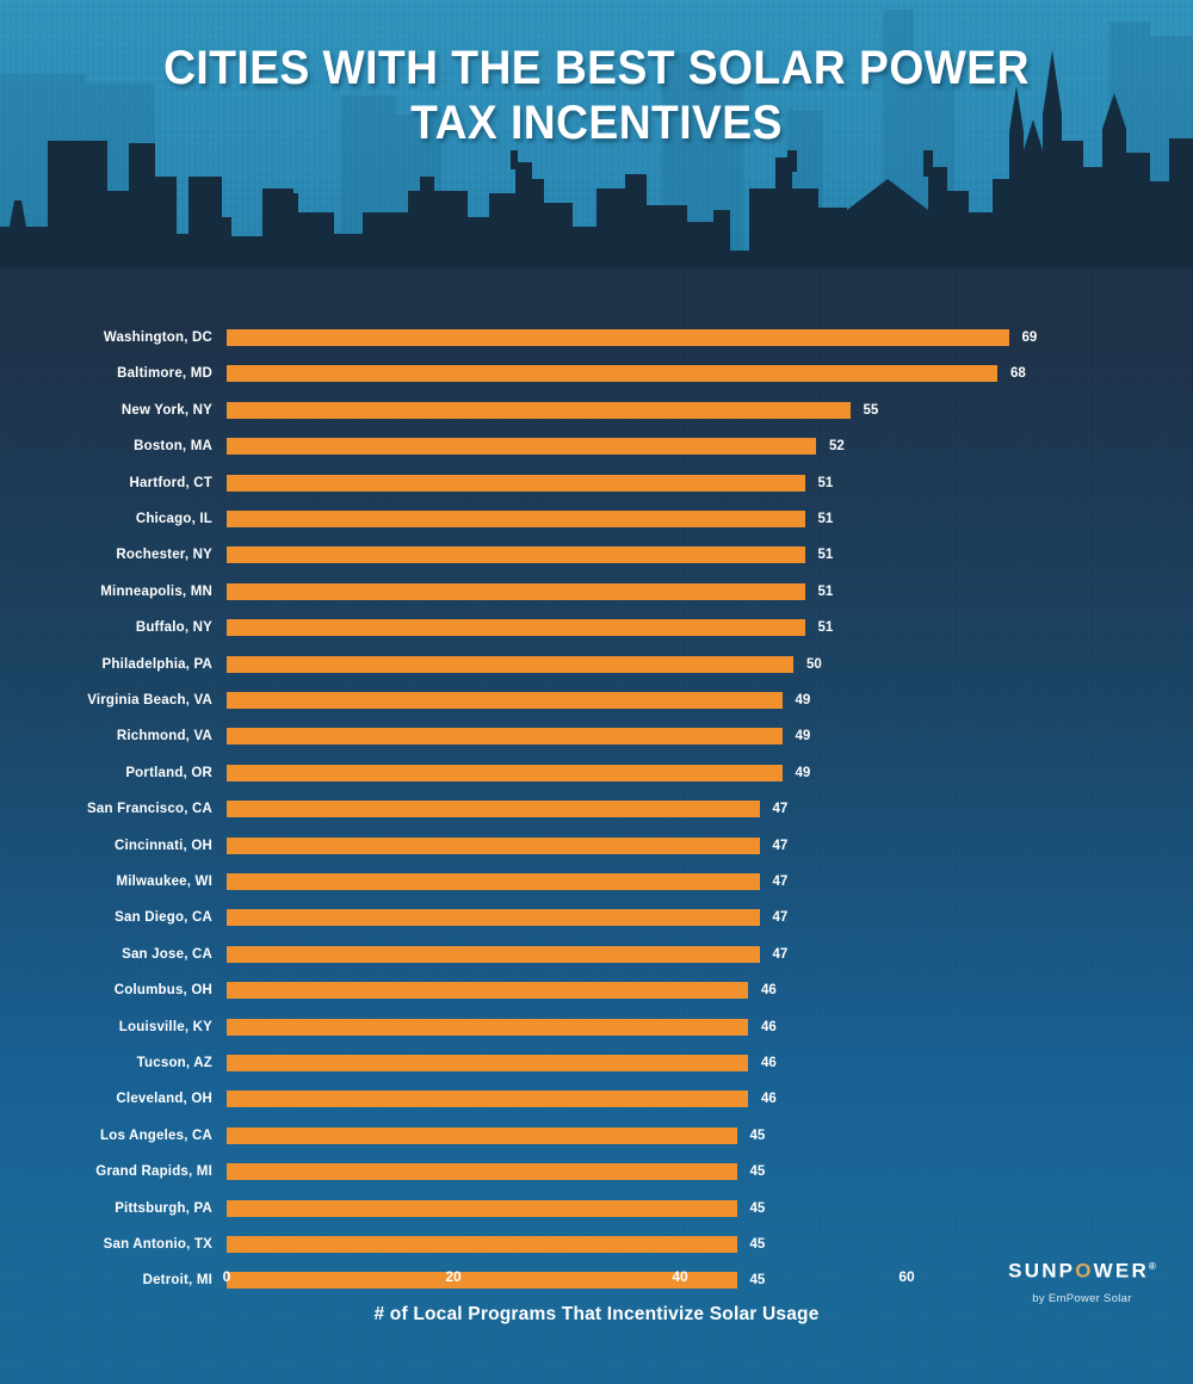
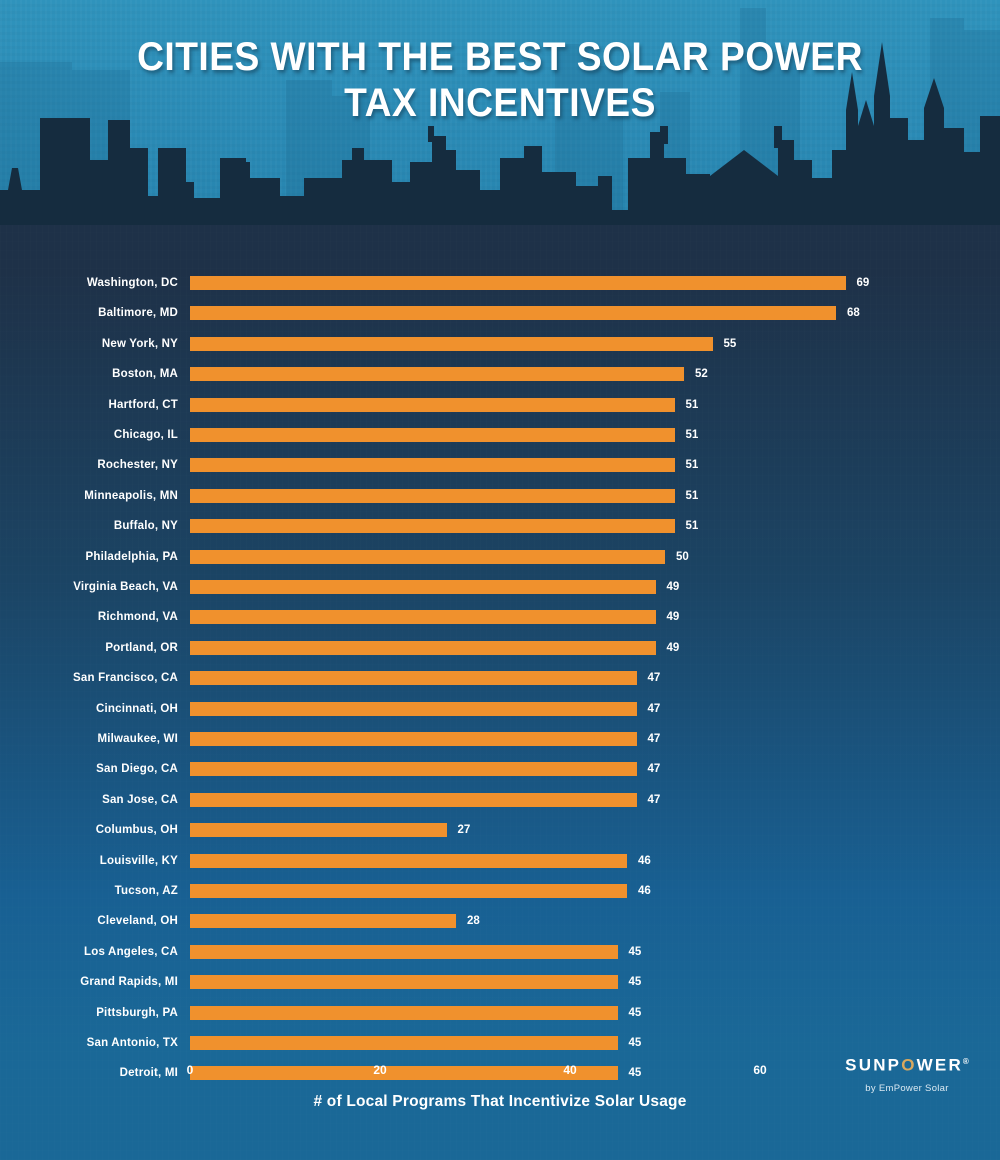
Columbus, OH: 46 -> 27
Cleveland, OH: 46 -> 28
